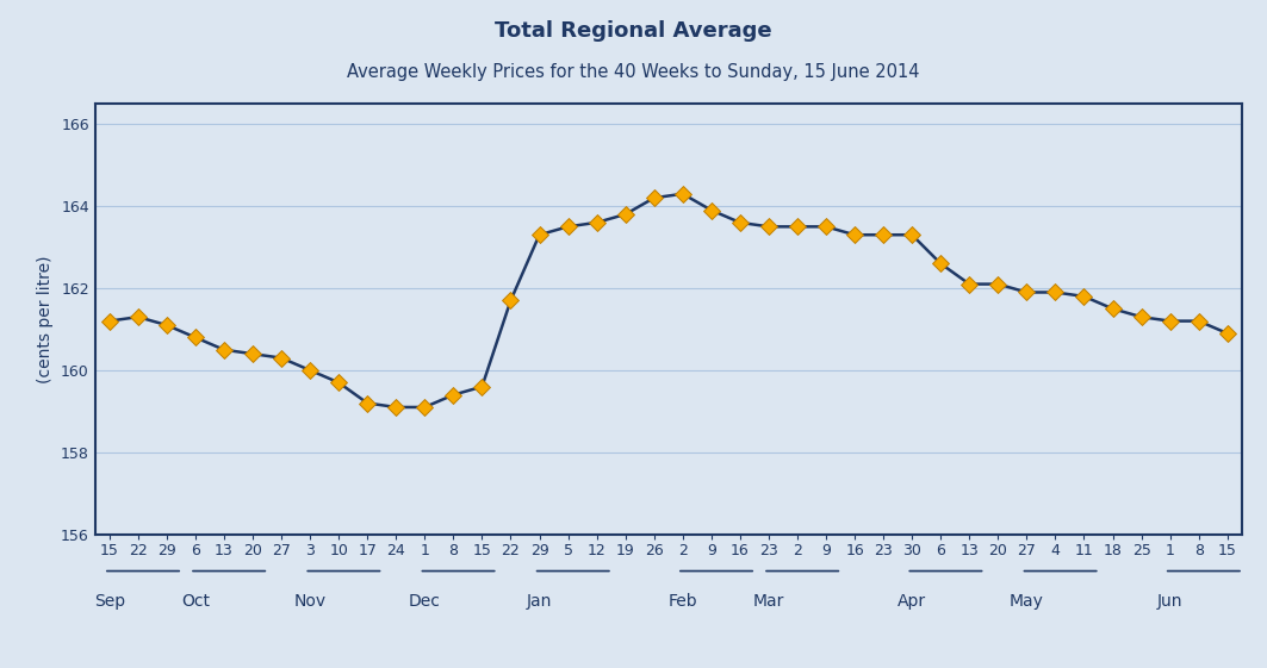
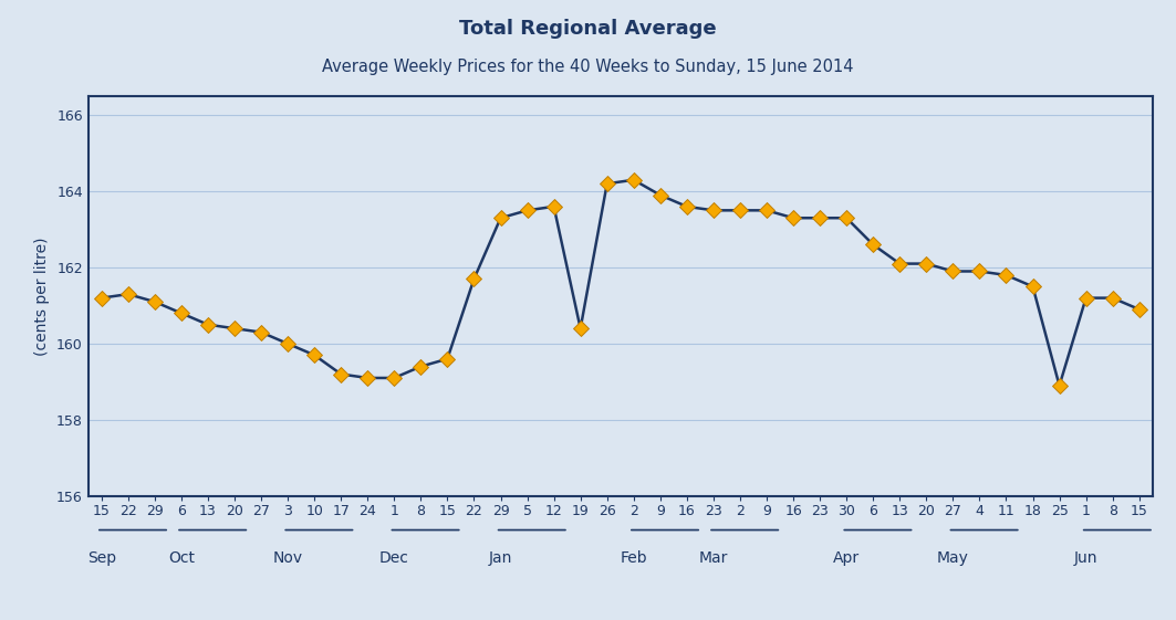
19: 163.8 -> 160.4
25: 161.3 -> 158.9
